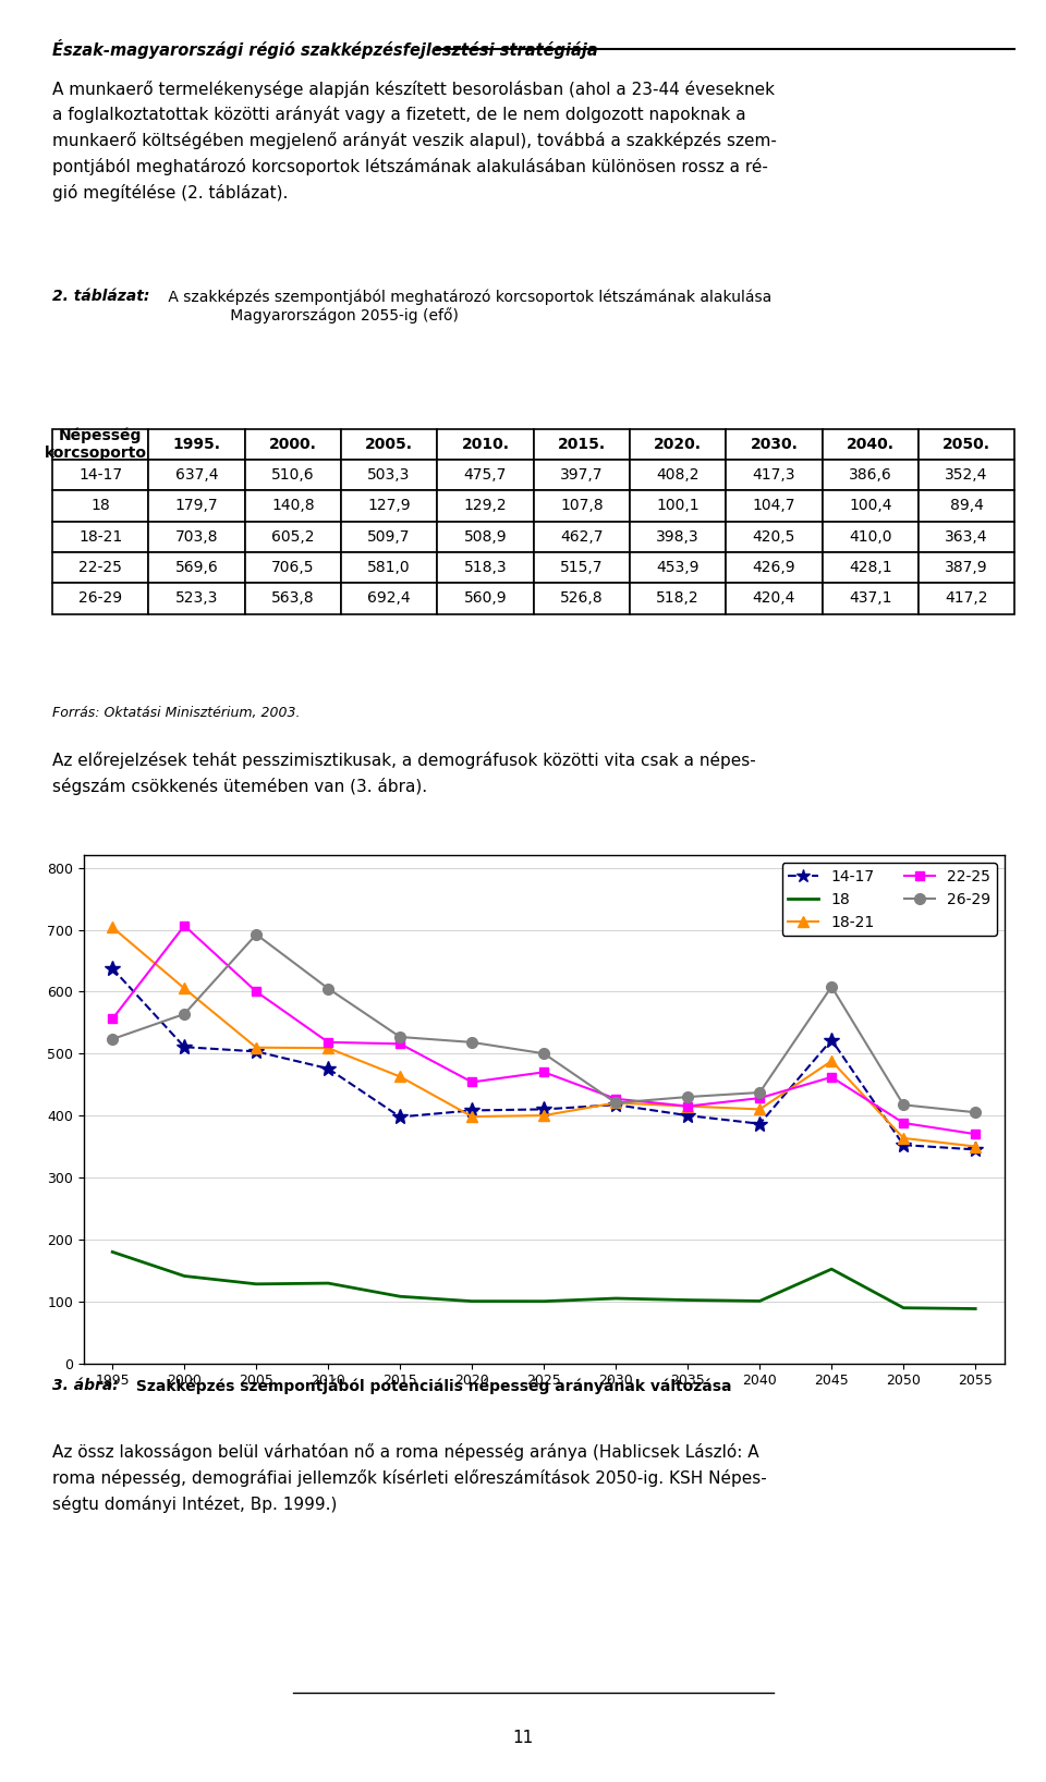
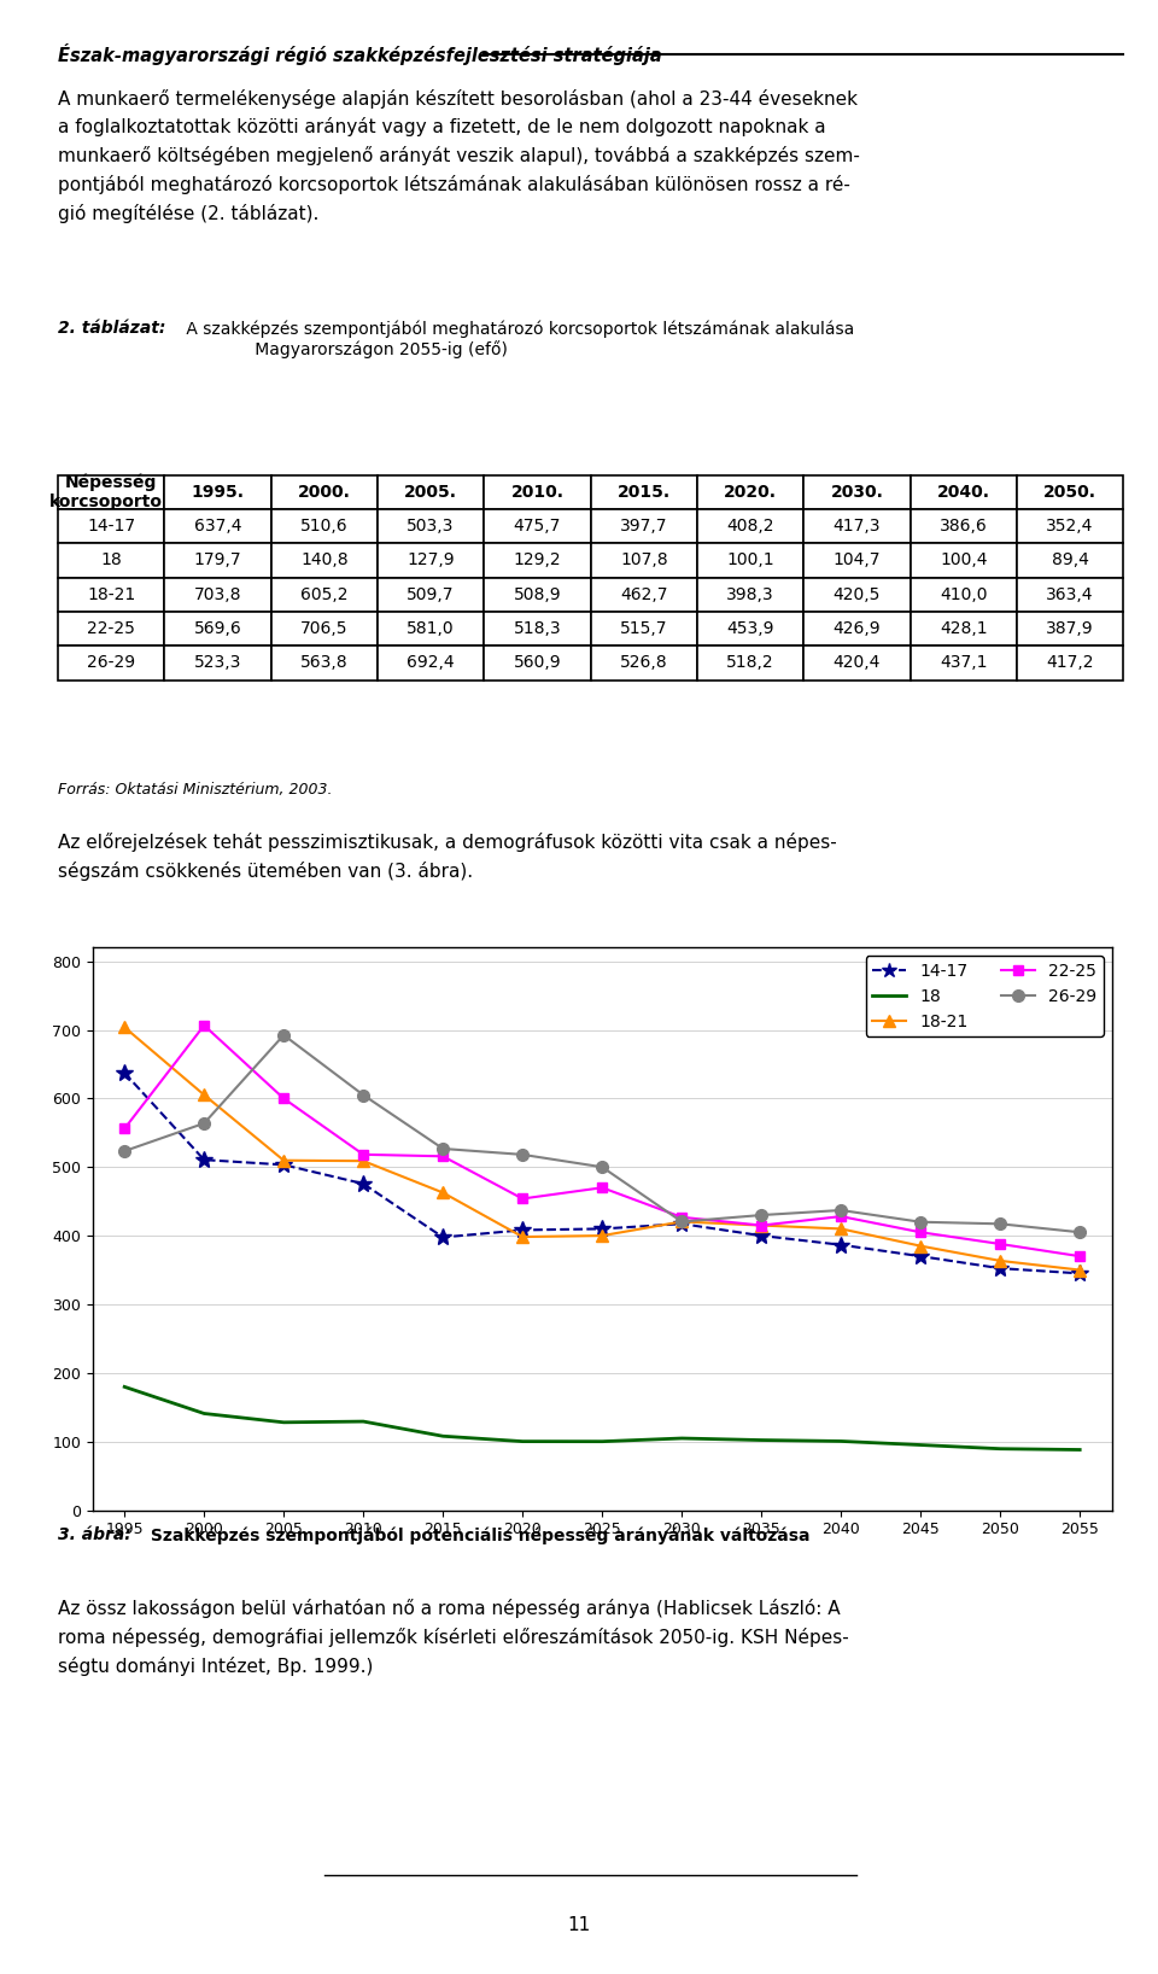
14-17/2045: 522 -> 370
18/2045: 152 -> 95
18-21/2045: 488 -> 385
22-25/2045: 462 -> 405
26-29/2045: 608 -> 420
